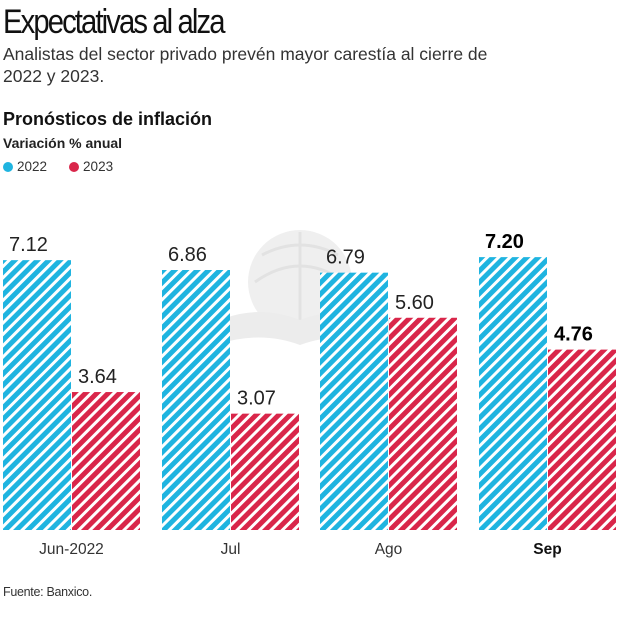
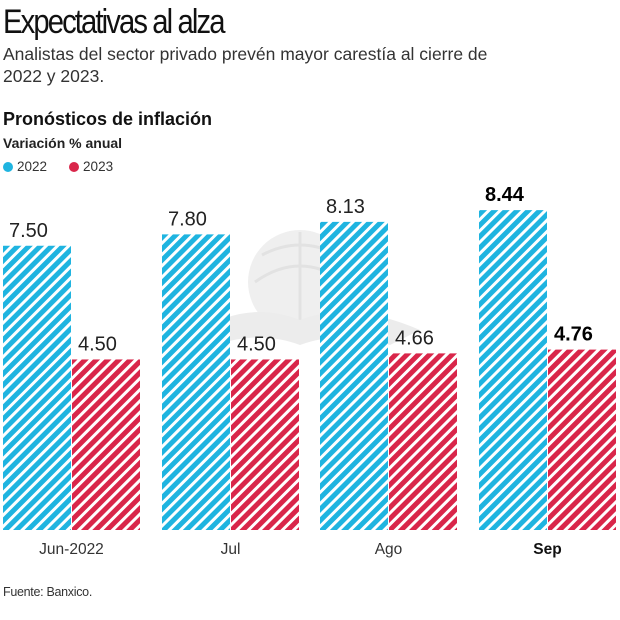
2022/Jun-2022: 7.12 -> 7.50
2023/Jun-2022: 3.64 -> 4.50
2022/Jul: 6.86 -> 7.80
2023/Jul: 3.07 -> 4.50
2022/Ago: 6.79 -> 8.13
2023/Ago: 5.60 -> 4.66
2022/Sep: 7.20 -> 8.44
